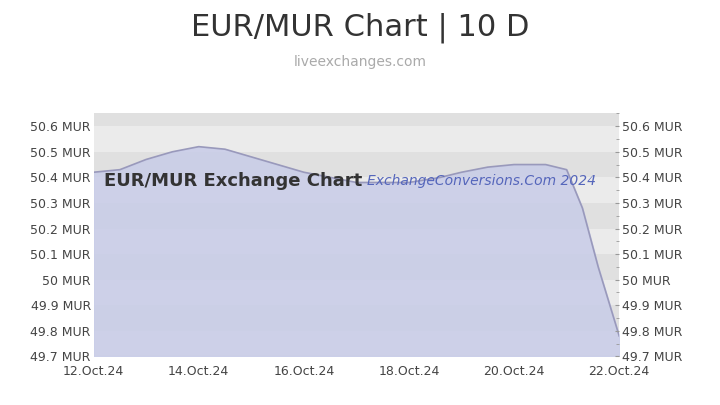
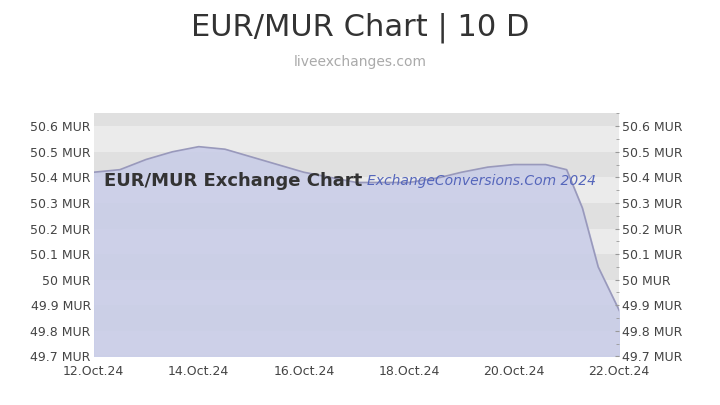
22.Oct.24: 49.78 MUR -> 49.88 MUR
